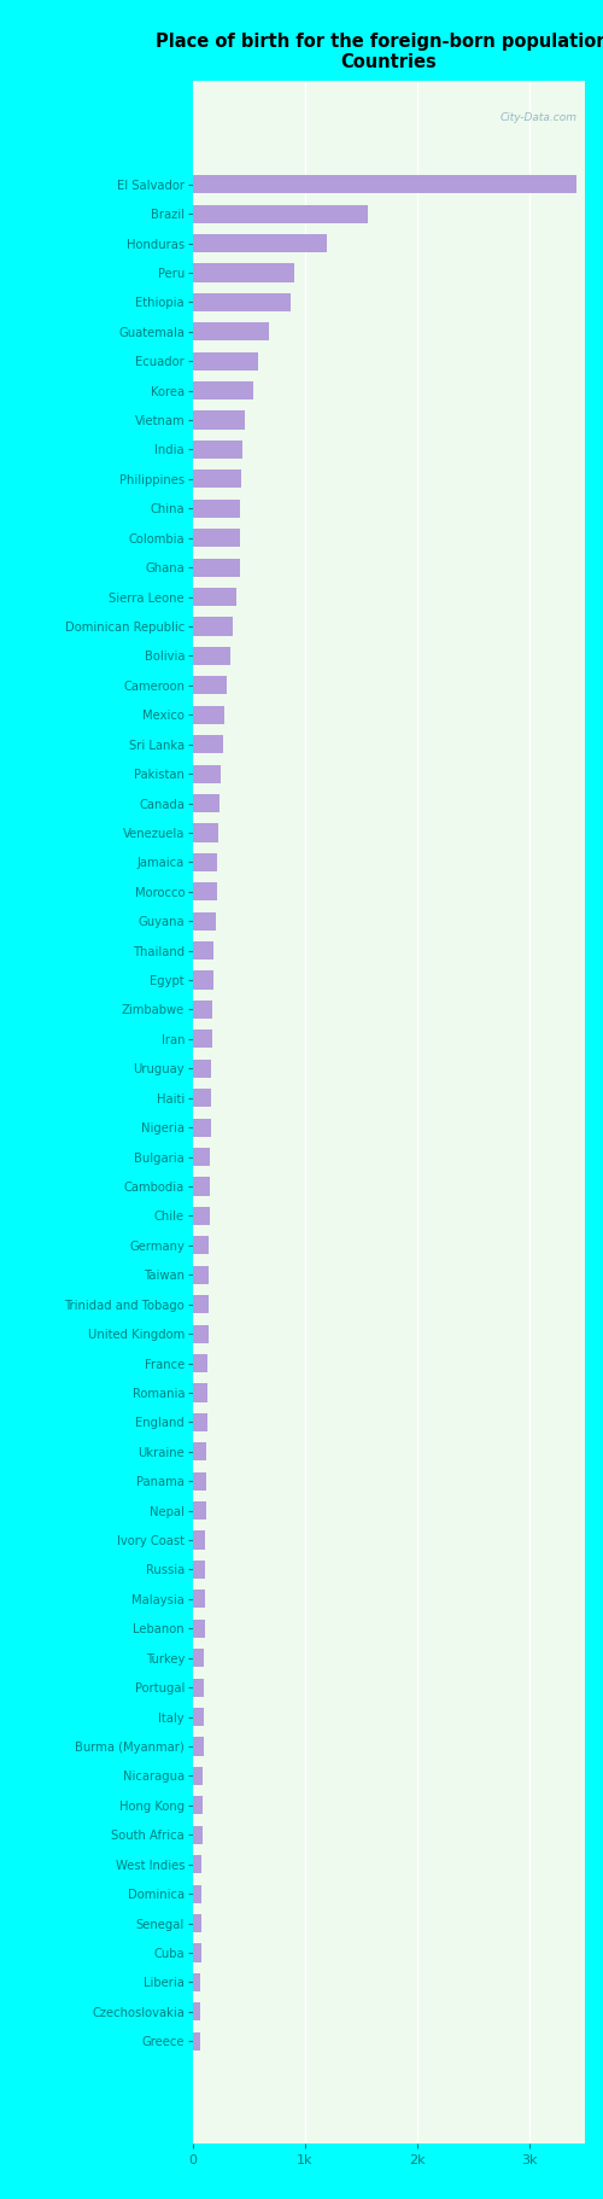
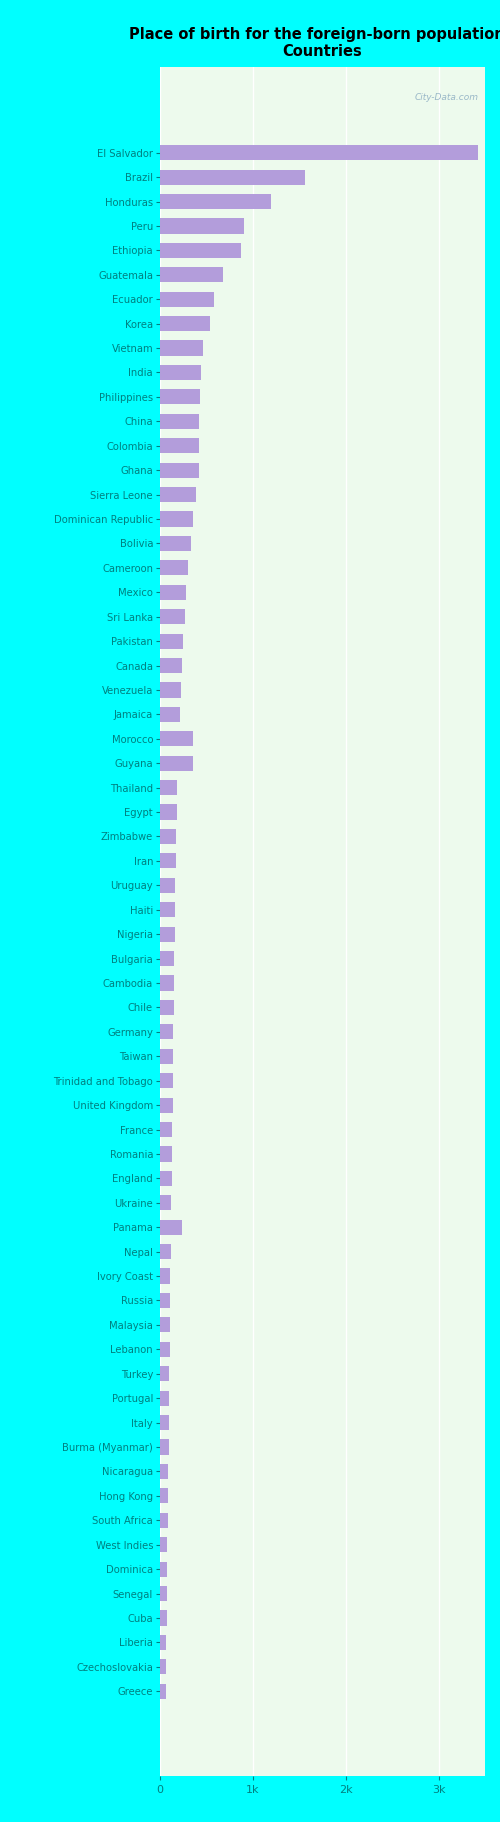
Morocco: 0.22k -> 0.36k
Guyana: 0.20k -> 0.36k
Panama: 0.12k -> 0.24k
